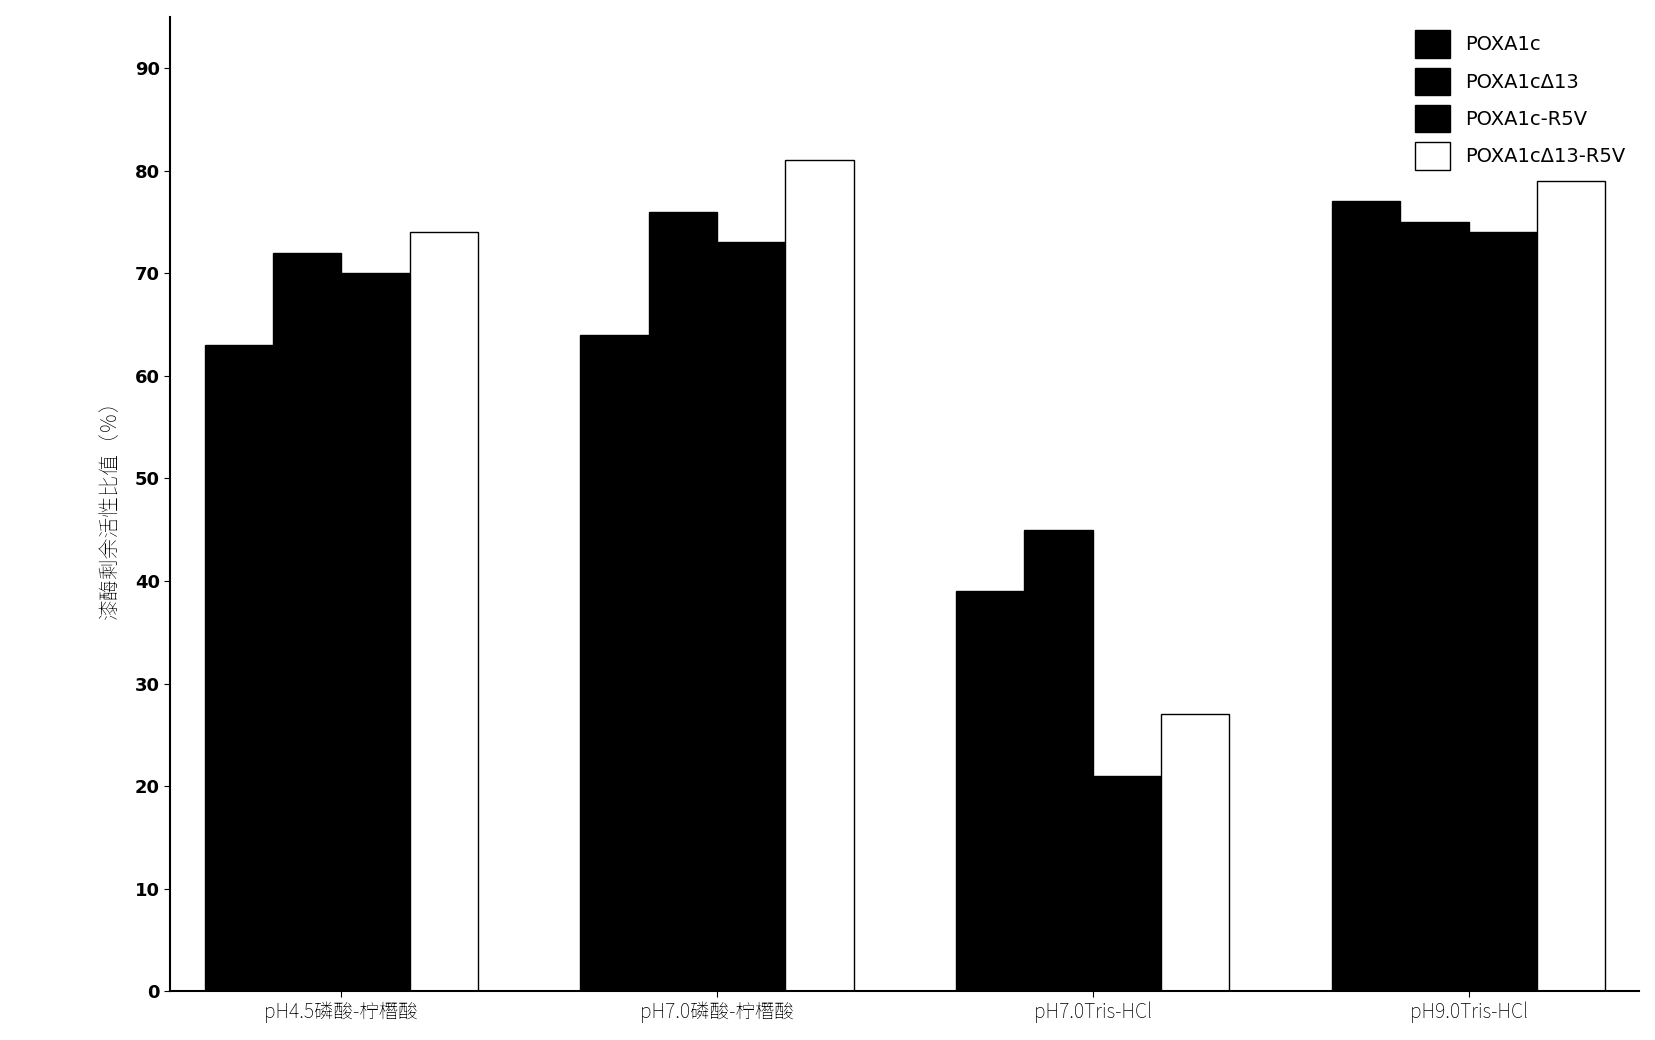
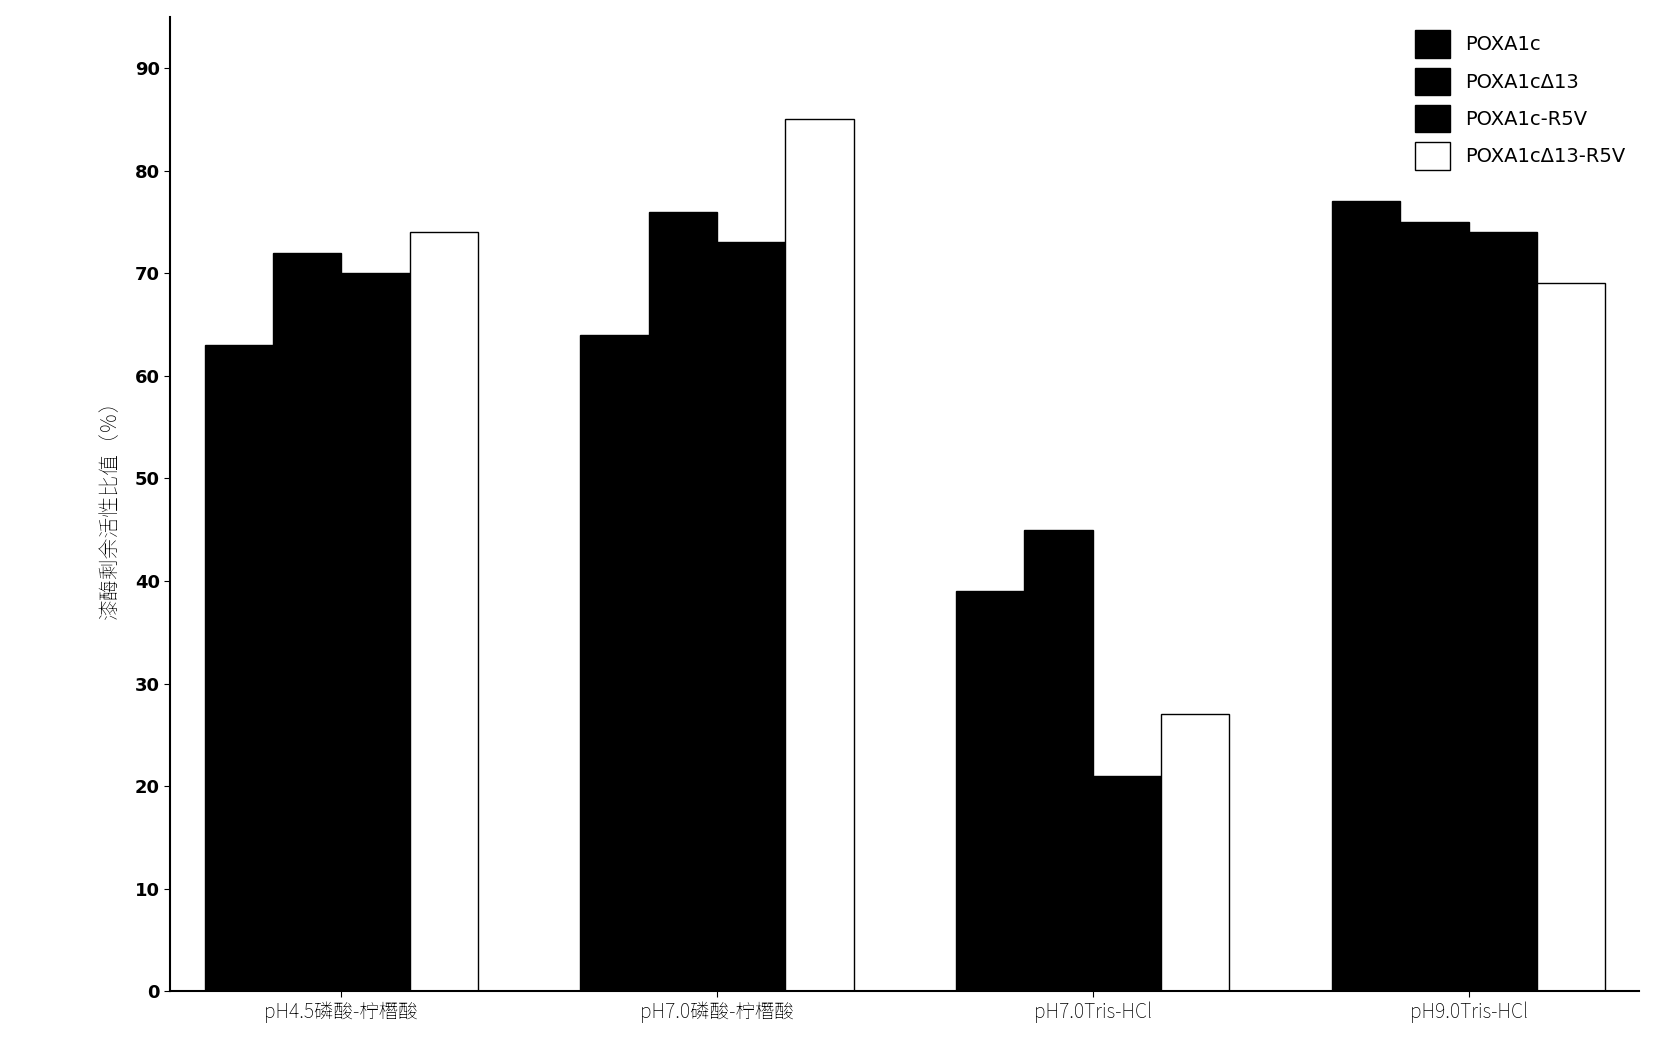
POXA1cΔ13-R5V/pH7.0磷酸-柠橬酸: 81 -> 85
POXA1cΔ13-R5V/pH9.0Tris-HCl: 79 -> 69
